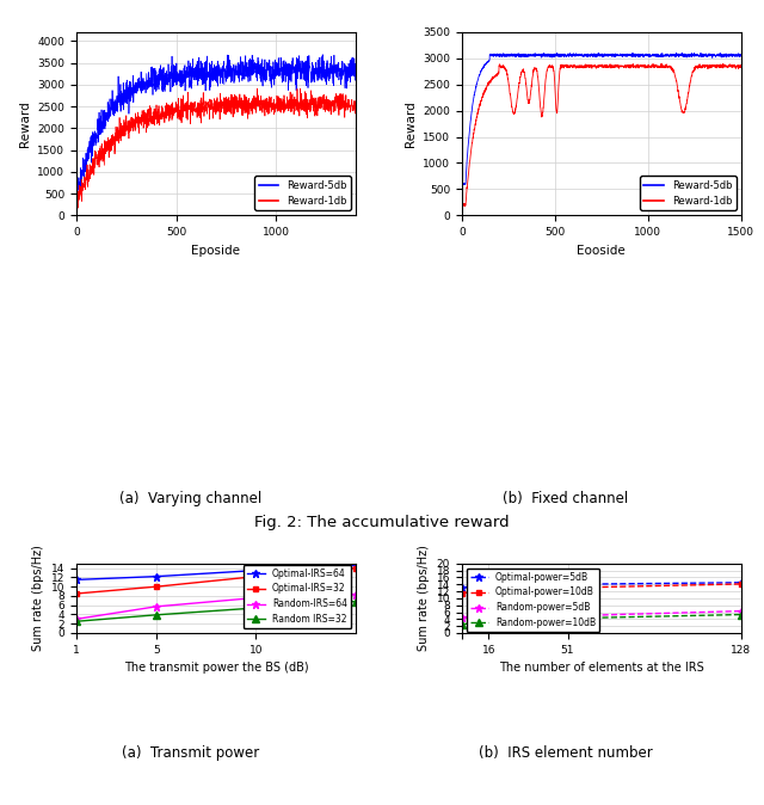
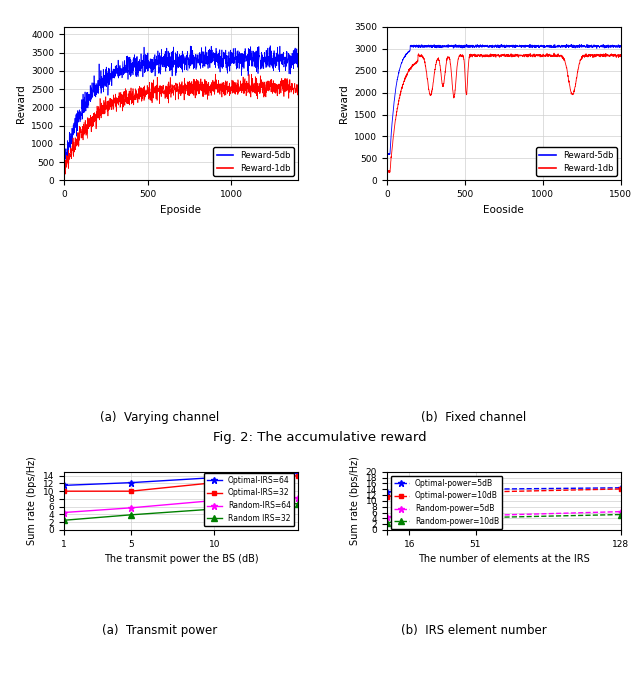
Optimal-IRS=32/1: 8.5 -> 10.0
Random-IRS=64/1: 3.0 -> 4.5
